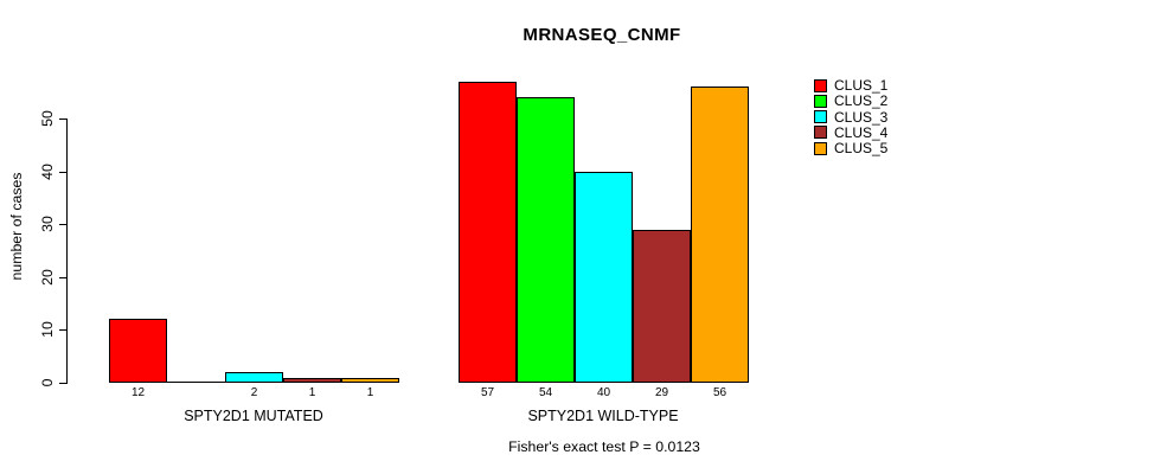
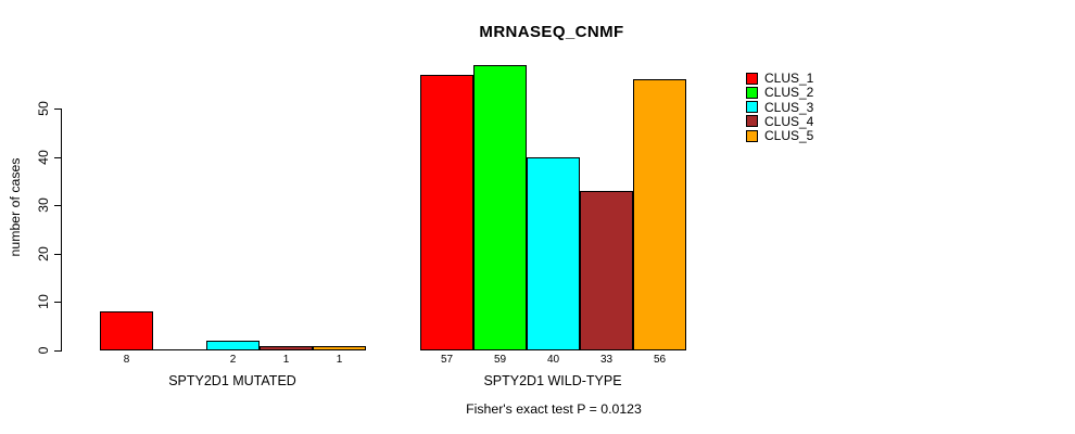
CLUS_1/SPTY2D1 MUTATED: 12 -> 8
CLUS_2/SPTY2D1 WILD-TYPE: 54 -> 59
CLUS_4/SPTY2D1 WILD-TYPE: 29 -> 33
